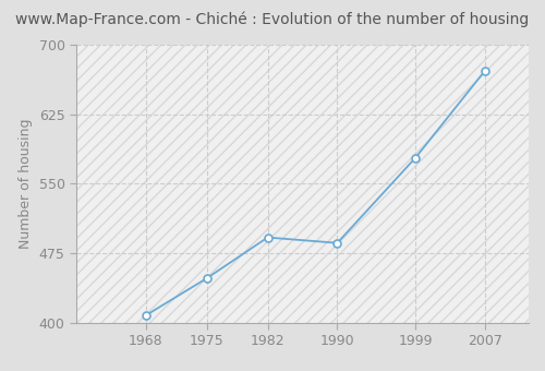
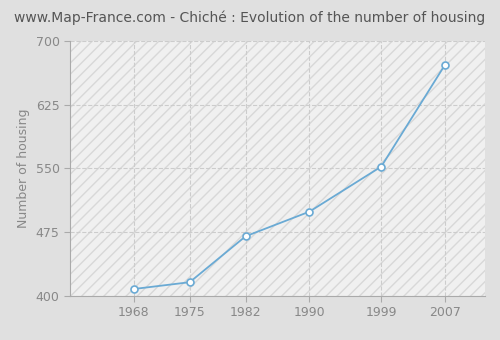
1975: 448 -> 416
1982: 492 -> 470
1990: 486 -> 499
1999: 578 -> 552
